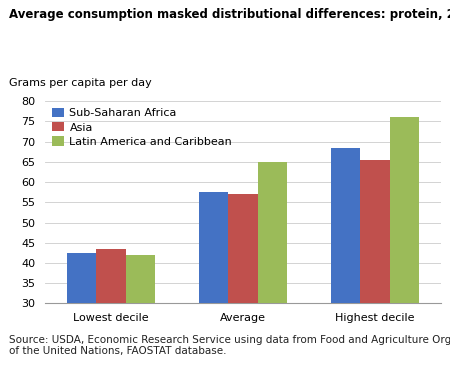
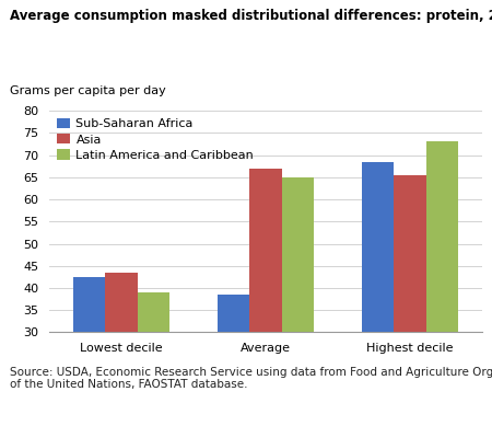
Latin America and Caribbean/Lowest decile: 42 -> 39
Sub-Saharan Africa/Average: 57.5 -> 38.5
Asia/Average: 57.0 -> 67.0
Latin America and Caribbean/Highest decile: 76 -> 73
